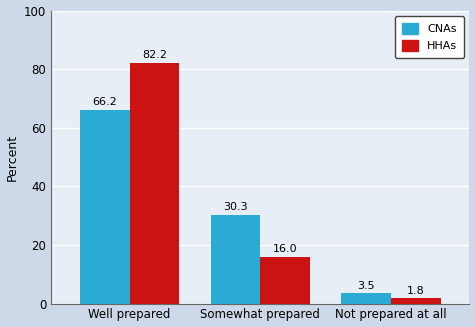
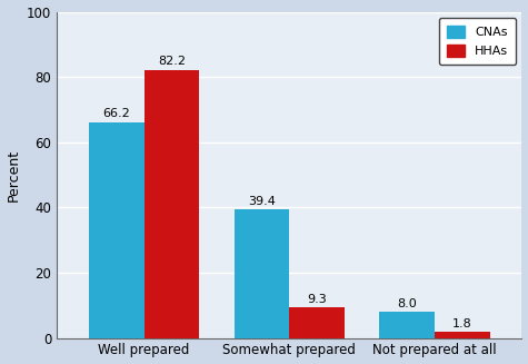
CNAs/Somewhat prepared: 30.3 -> 39.4
HHAs/Somewhat prepared: 16.0 -> 9.3
CNAs/Not prepared at all: 3.5 -> 8.0
